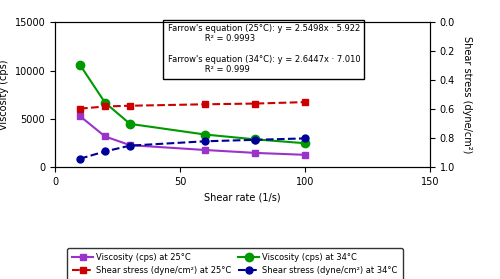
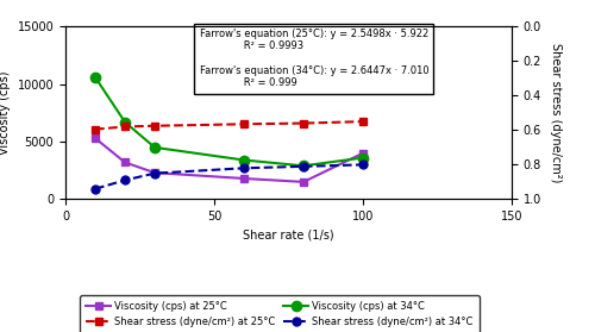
Viscosity (cps) at 25°C/100: 1300 -> 4000
Viscosity (cps) at 34°C/100: 2500 -> 3600
